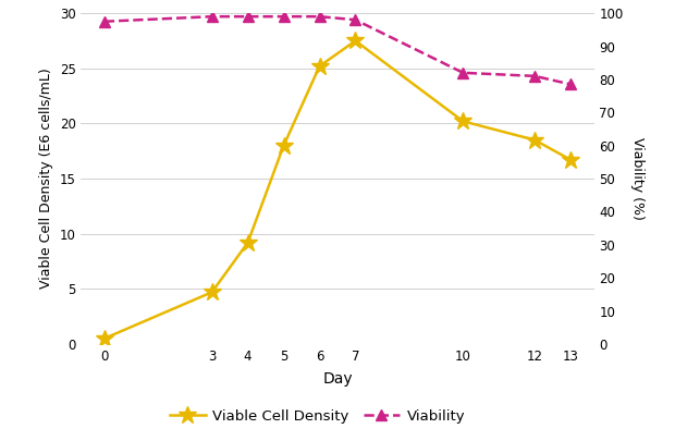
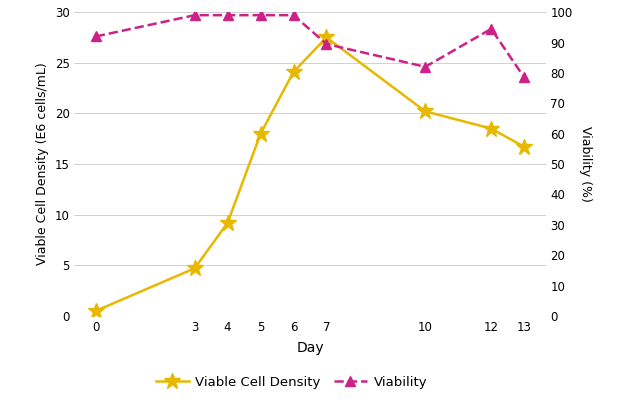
Viability/0: 97.5 -> 92.0
Viable Cell Density/6: 25.2 -> 24.1
Viability/7: 98.0 -> 89.5
Viability/12: 81.0 -> 94.5
